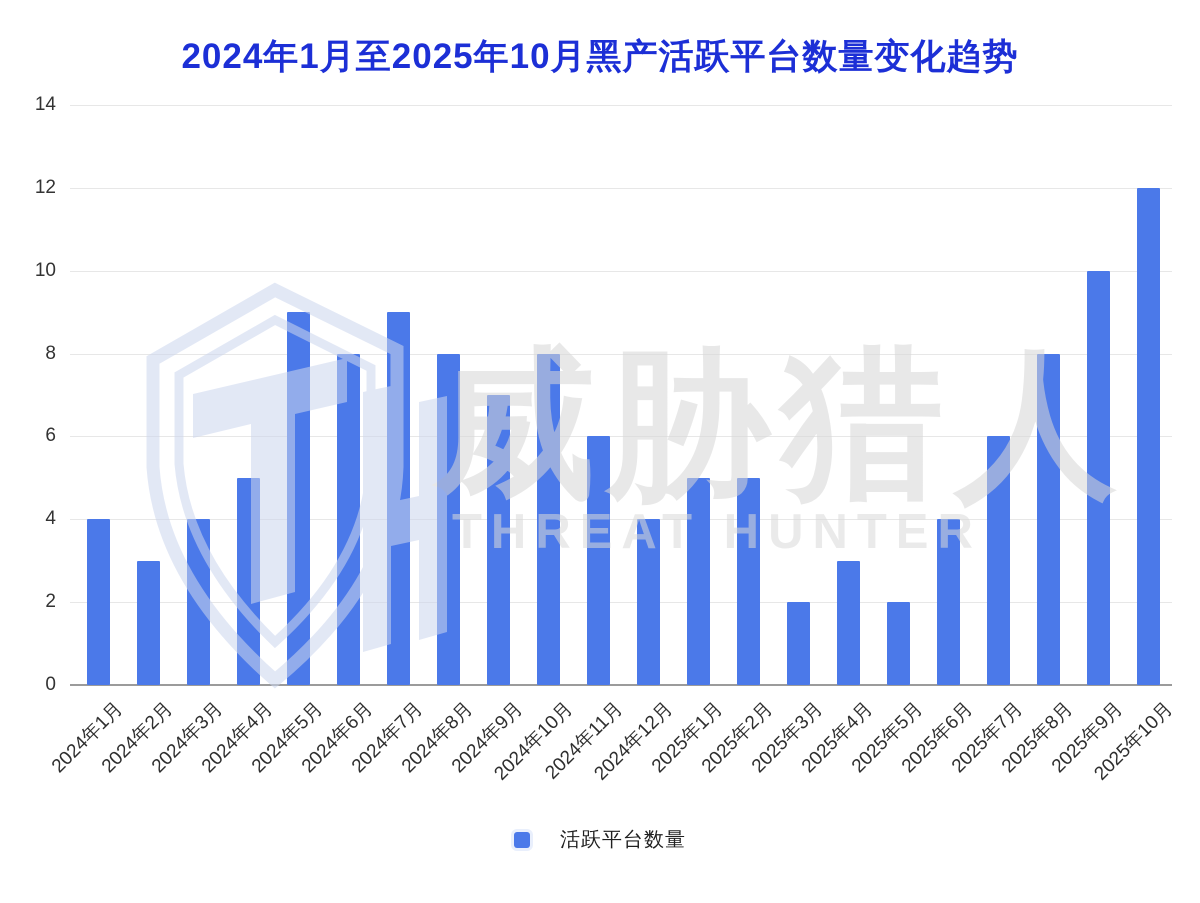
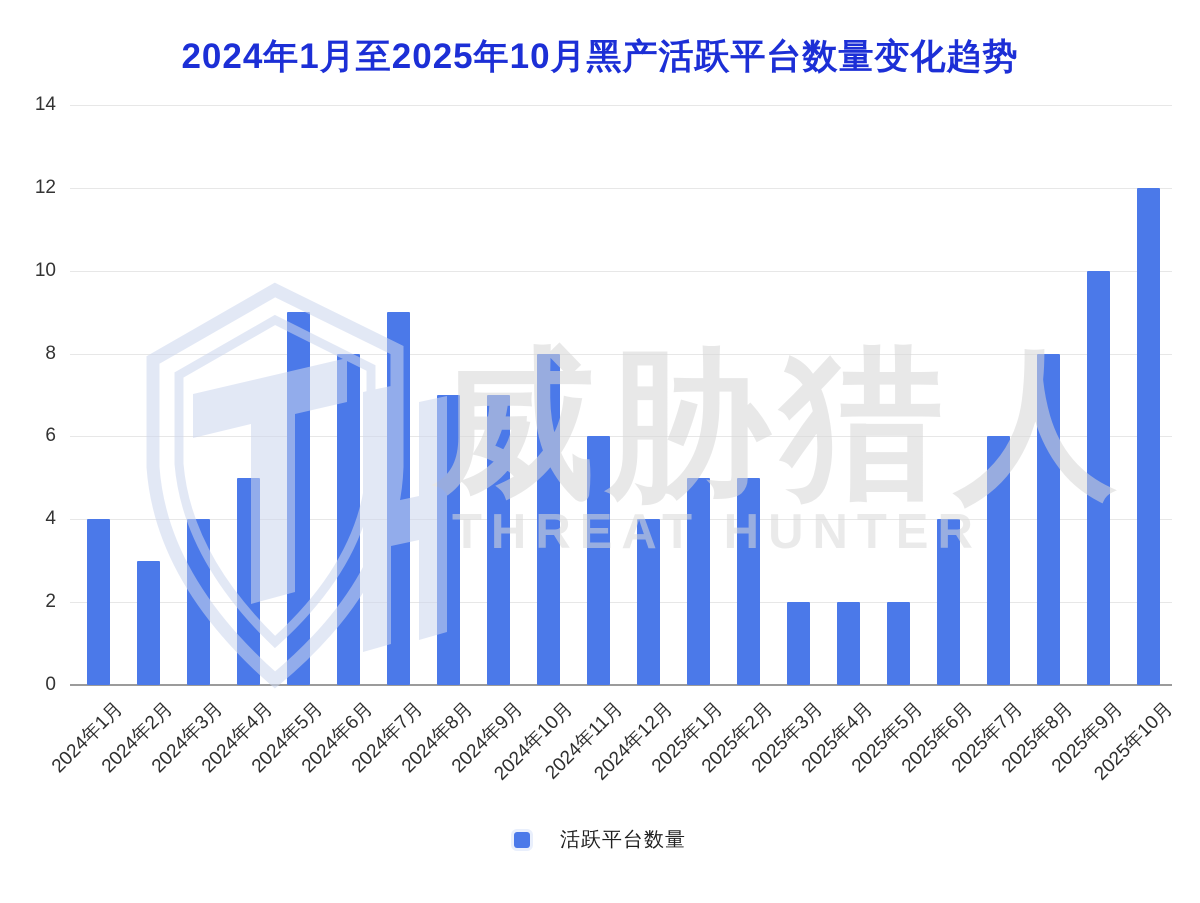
2024年8月: 8 -> 7
2025年4月: 3 -> 2
